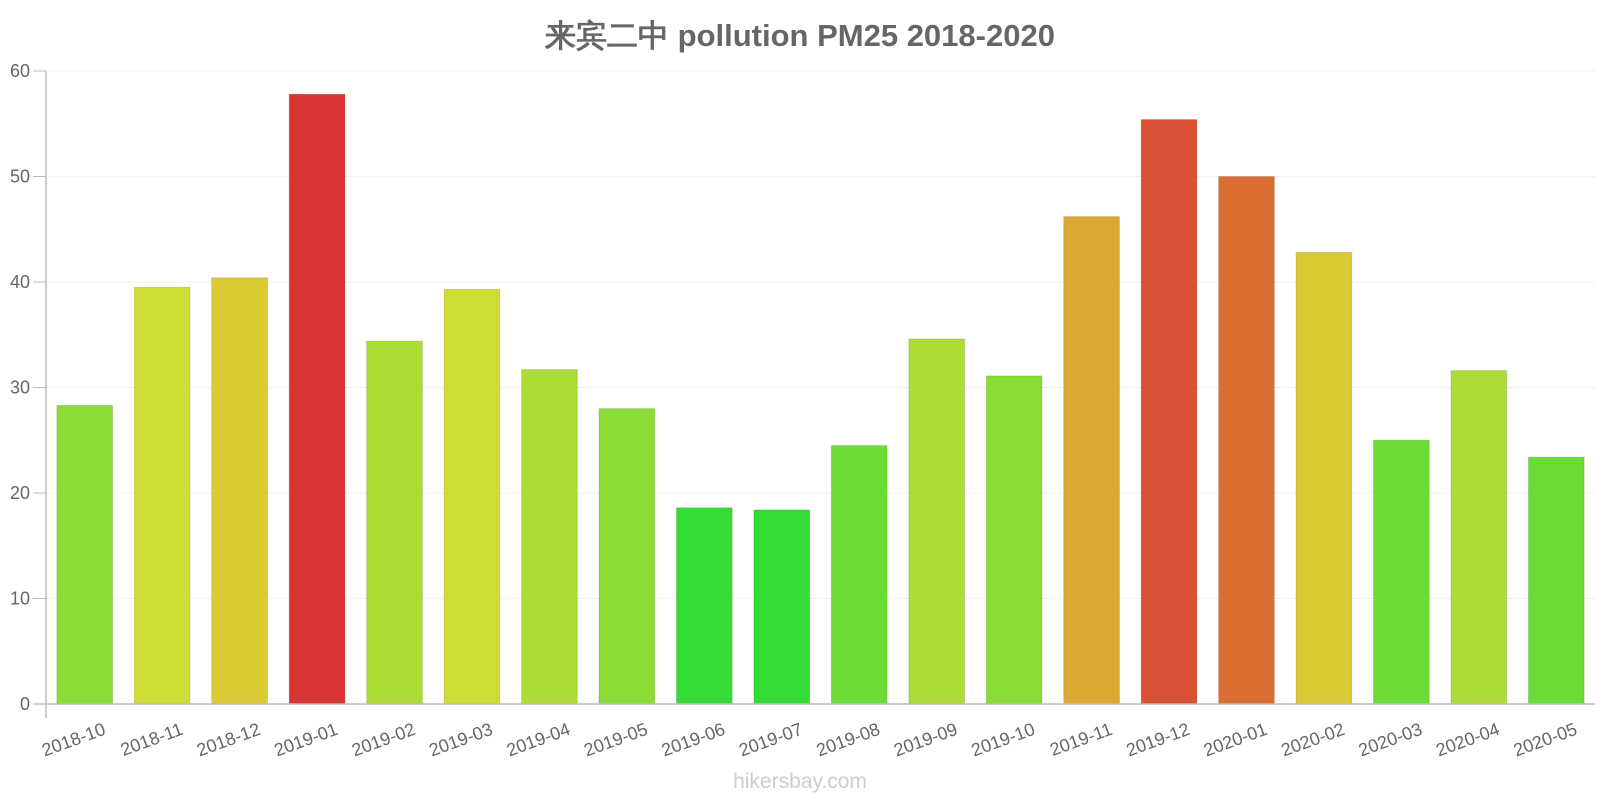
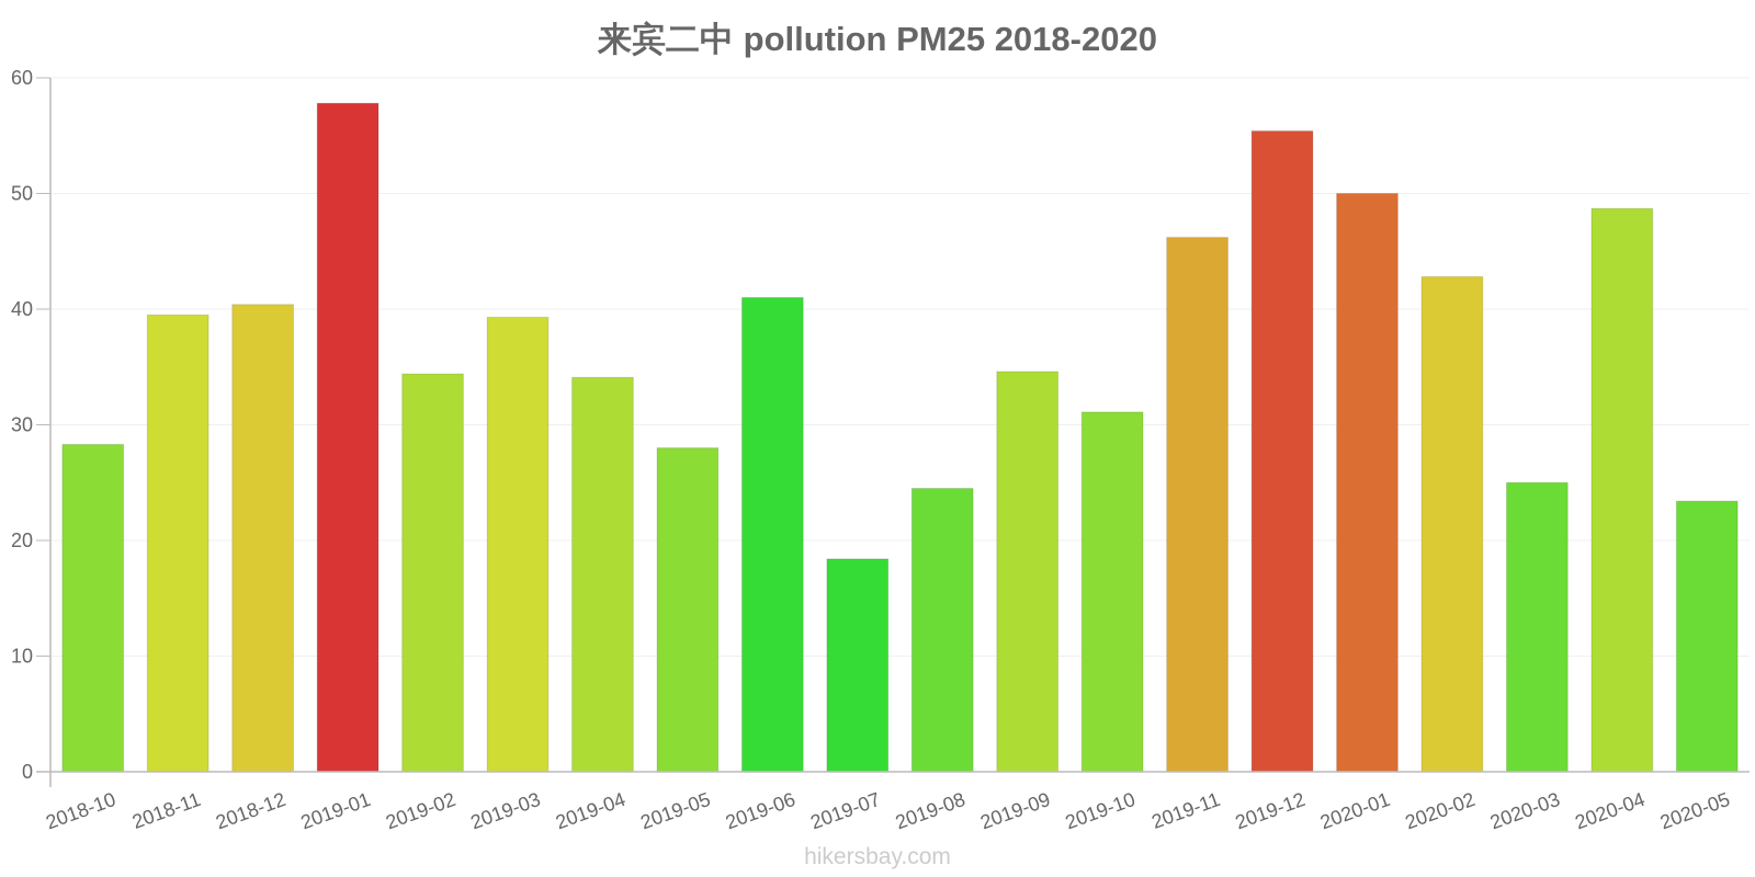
2019-04: 31.7 -> 34.1
2019-06: 18.6 -> 41.0
2020-04: 31.6 -> 48.7
